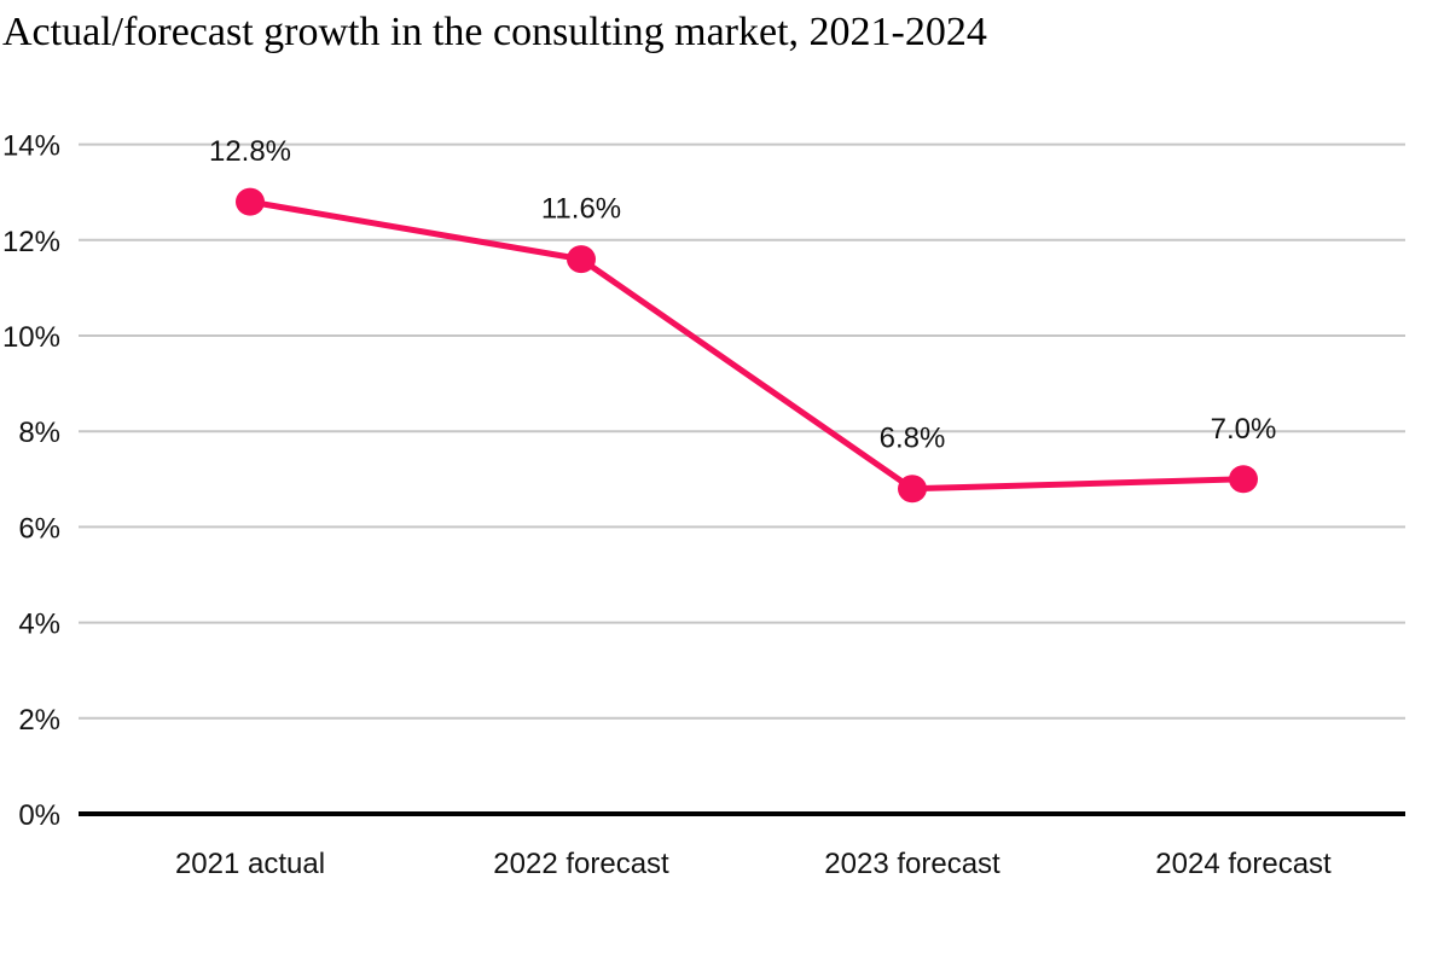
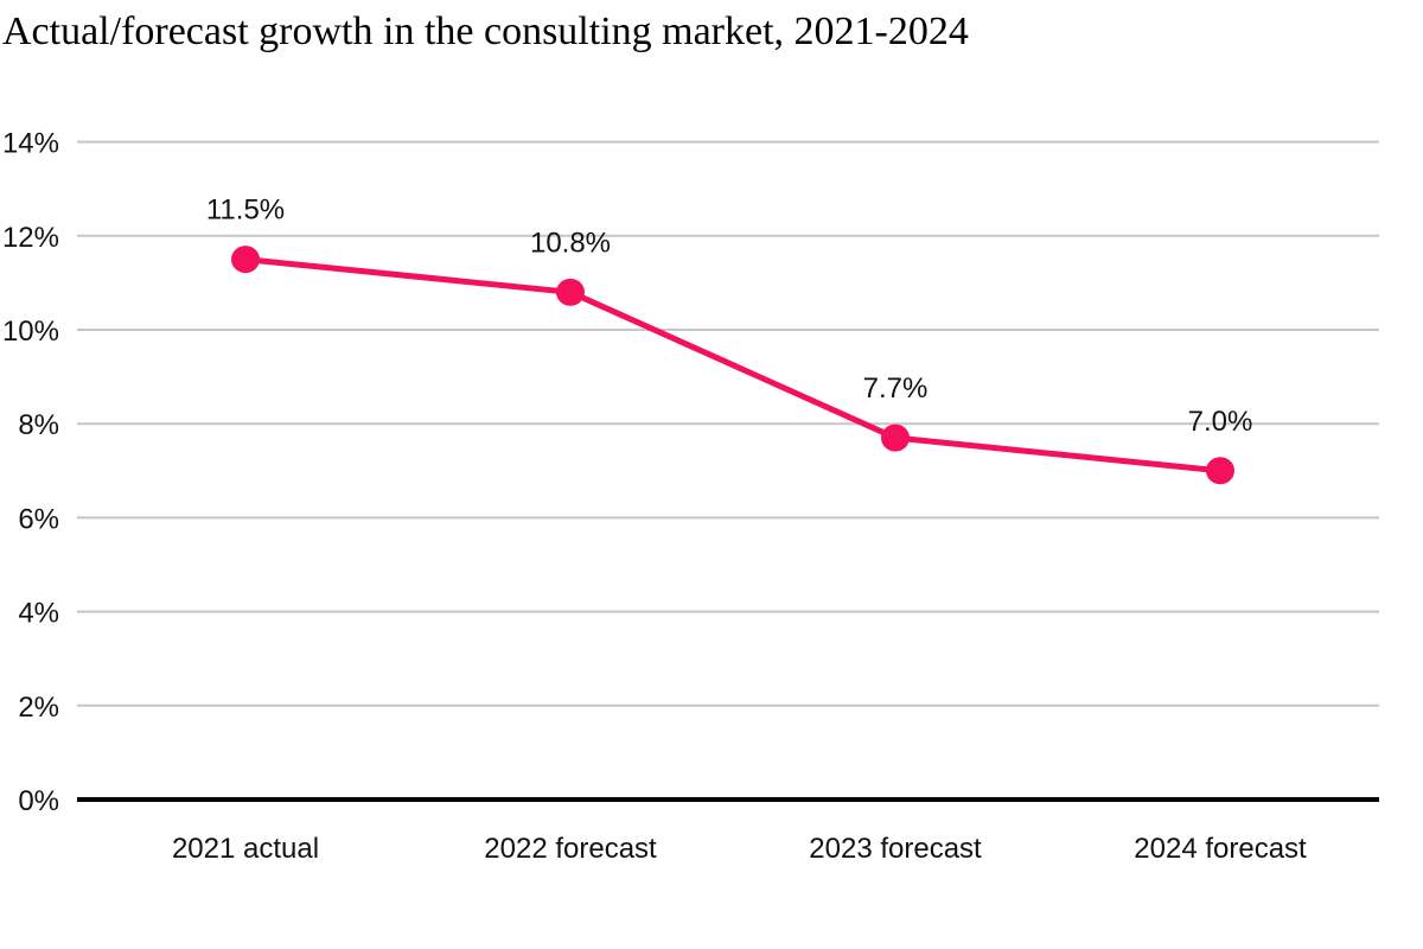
2021 actual: 12.8% -> 11.5%
2022 forecast: 11.6% -> 10.8%
2023 forecast: 6.8% -> 7.7%
